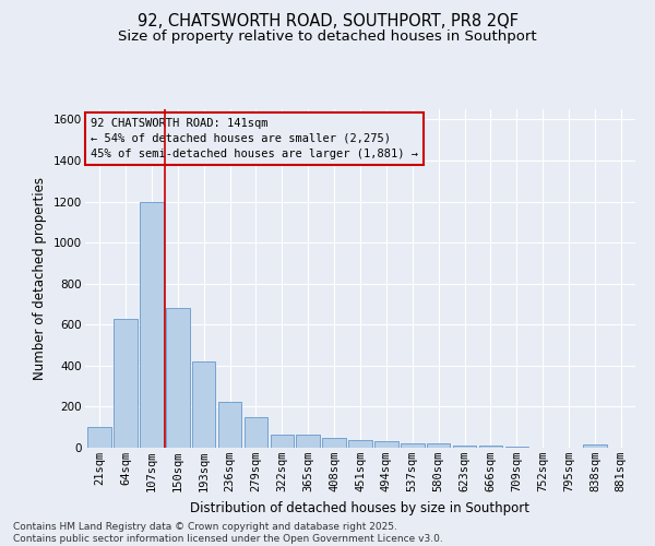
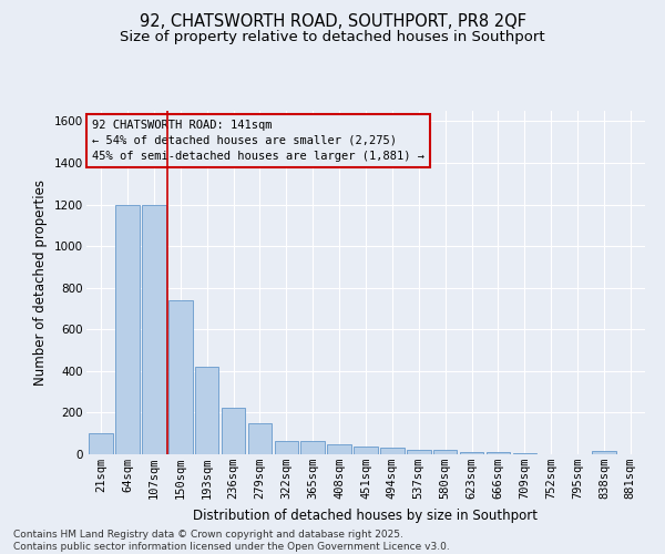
64sqm: 630 -> 1200
150sqm: 680 -> 740
